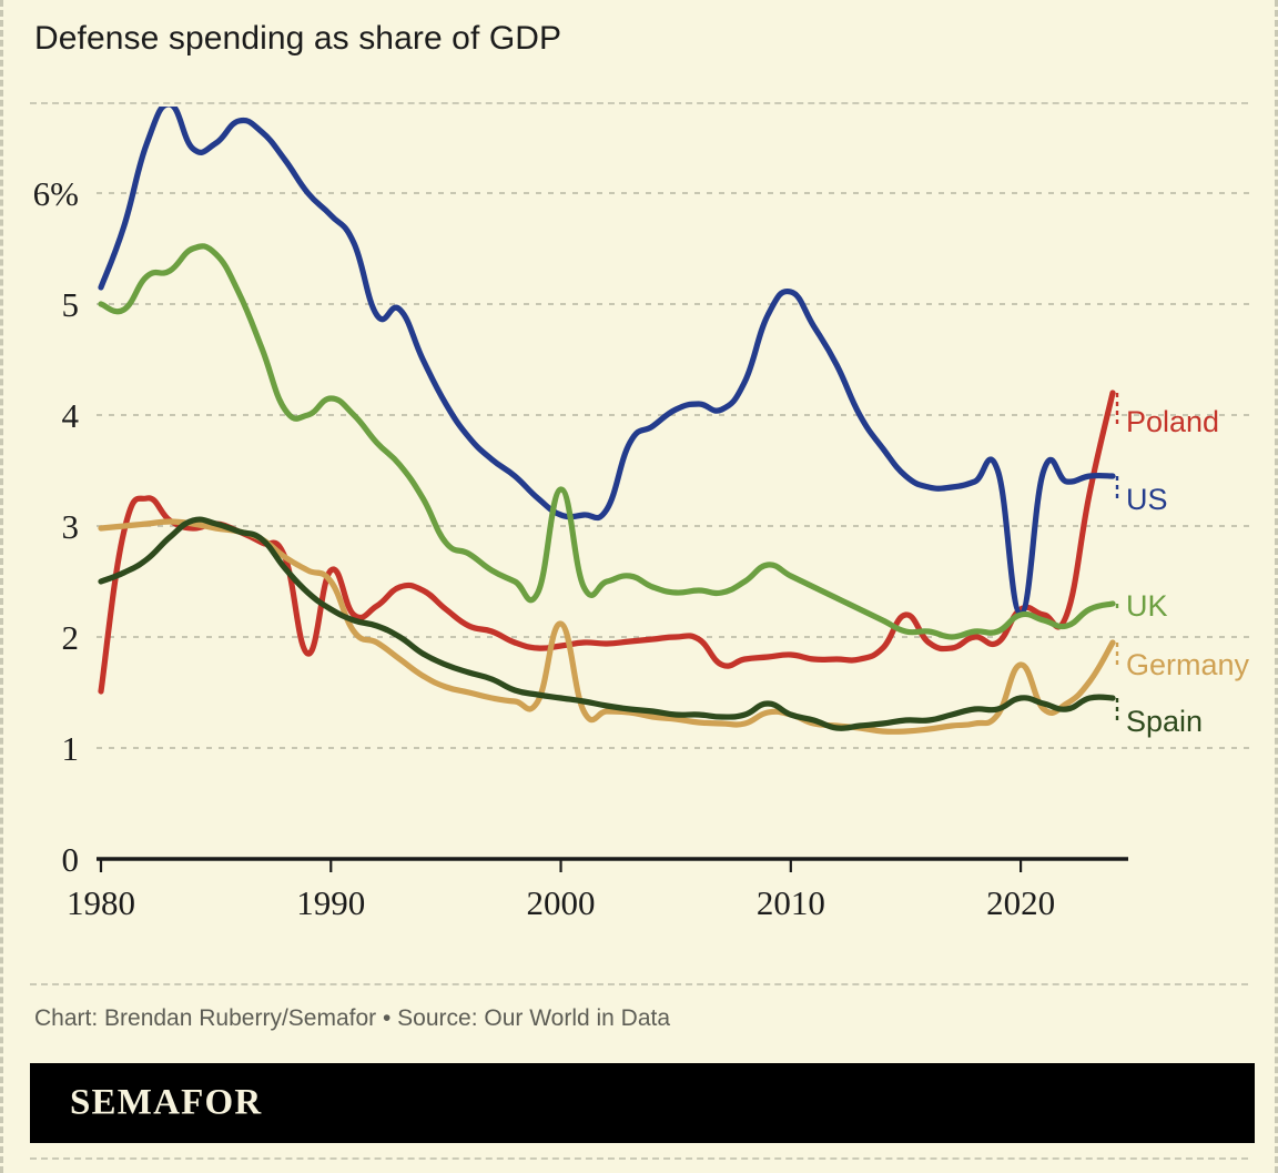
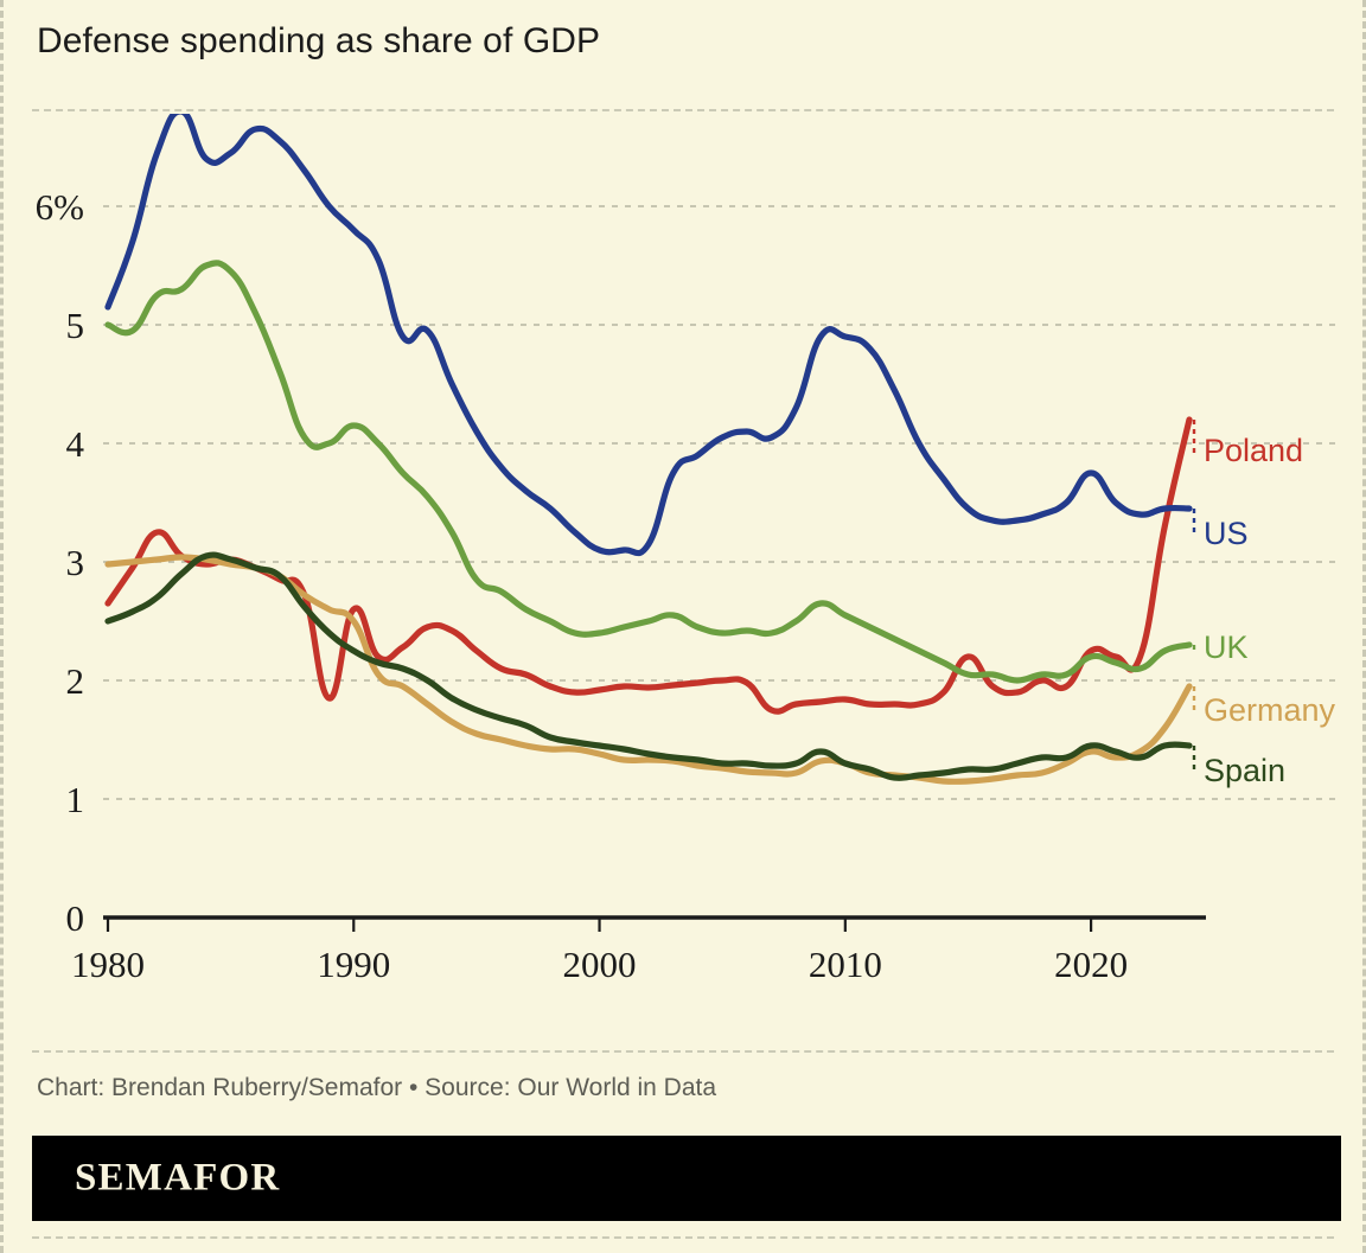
Poland/1980: 1.51% -> 2.65%
UK/2000: 3.33% -> 2.40%
Germany/2000: 2.12% -> 1.38%
US/2010: 5.11% -> 4.90%
US/2020: 2.21% -> 3.75%
Germany/2020: 1.75% -> 1.40%
